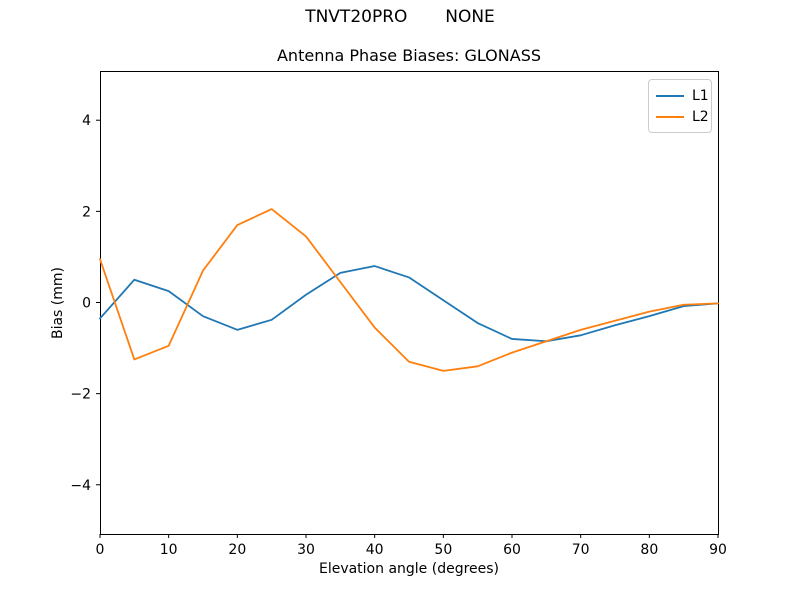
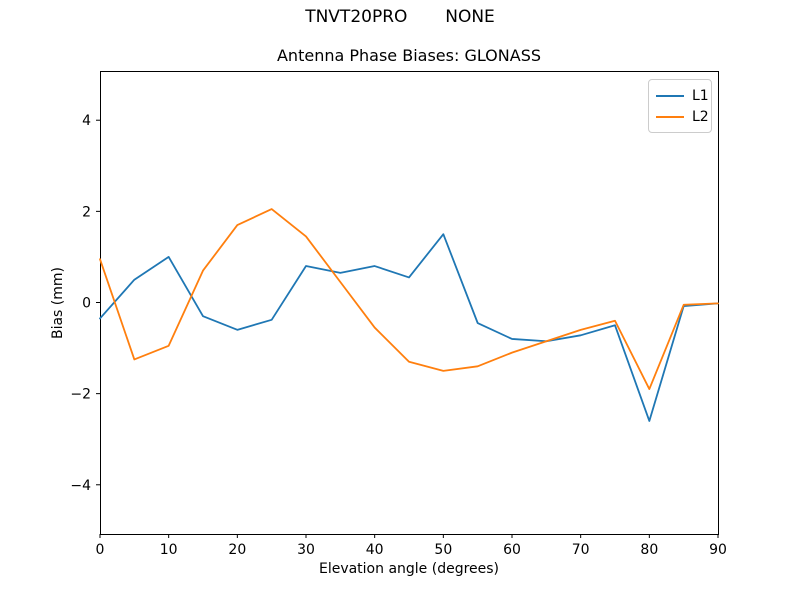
L1/10: 0.2 -> 1.0
L1/30: 0.2 -> 0.8
L1/50: 0.1 -> 1.5
L1/80: -0.3 -> -2.6
L2/80: -0.2 -> -1.9
